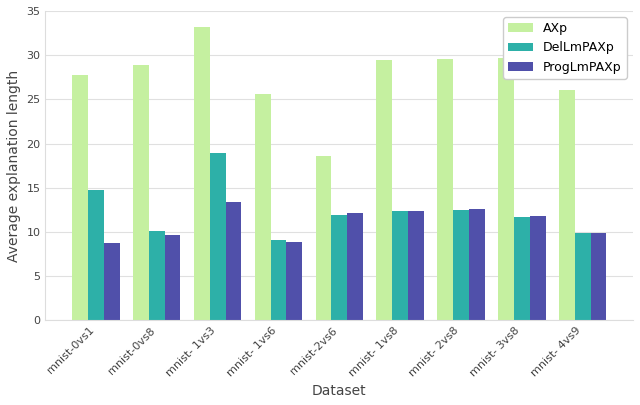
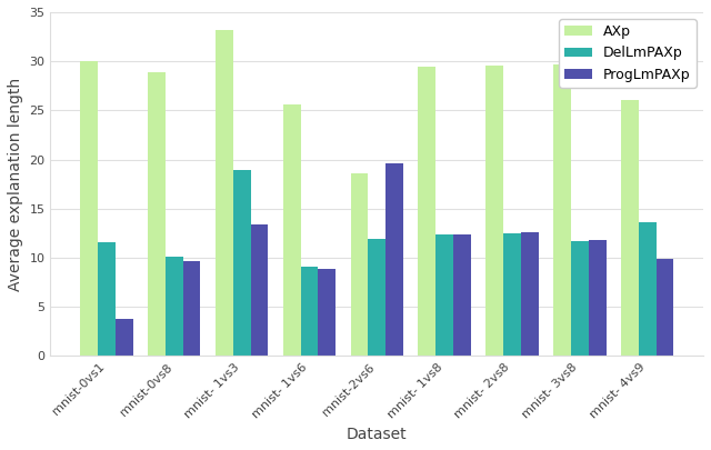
AXp/mnist-0vs1: 27.7 -> 30.0
DelLmPAXp/mnist-0vs1: 14.8 -> 11.6
ProgLmPAXp/mnist-0vs1: 8.8 -> 3.8
ProgLmPAXp/mnist-2vs6: 12.1 -> 19.6
DelLmPAXp/mnist- 4vs9: 9.9 -> 13.6
